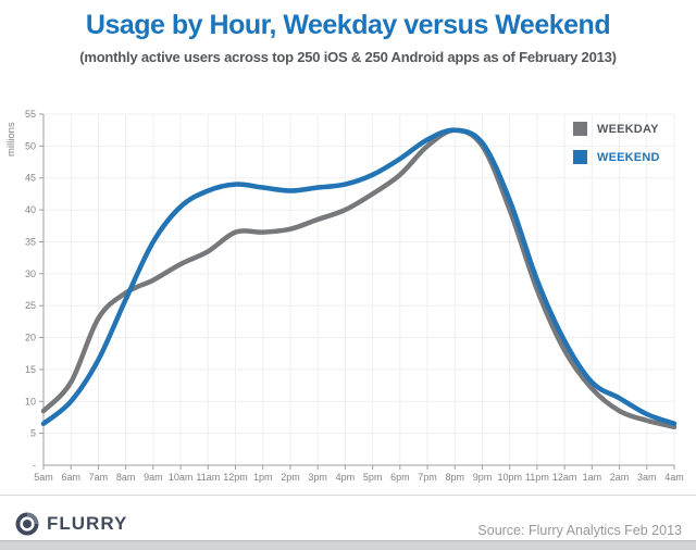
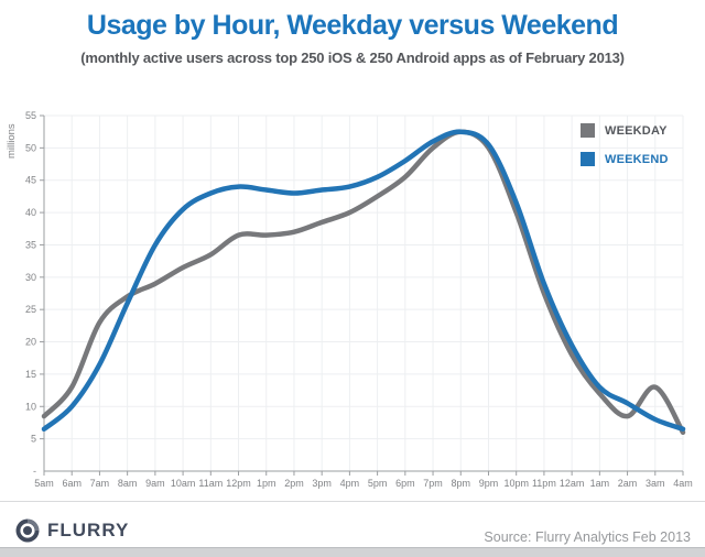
WEEKDAY/3am: 7 -> 13
